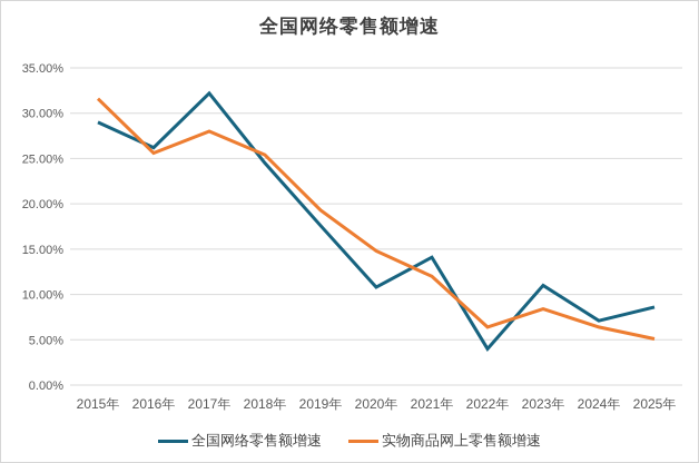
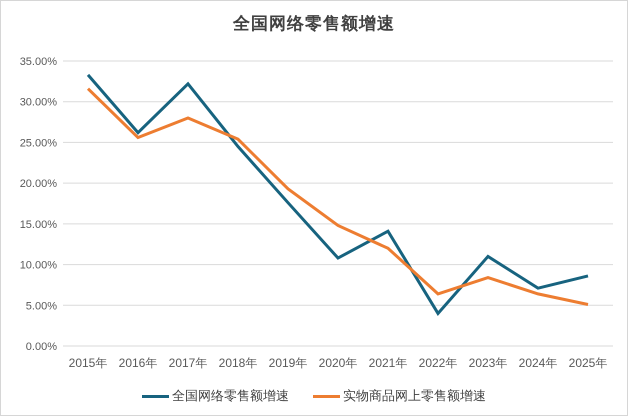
全国网络零售额增速/2015年: 29% -> 33%
